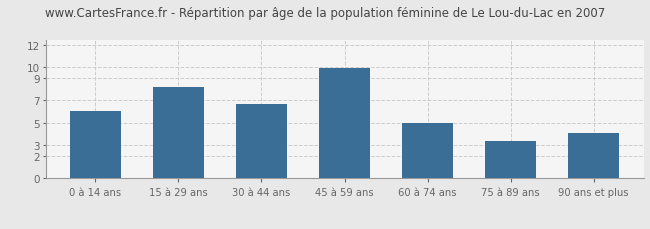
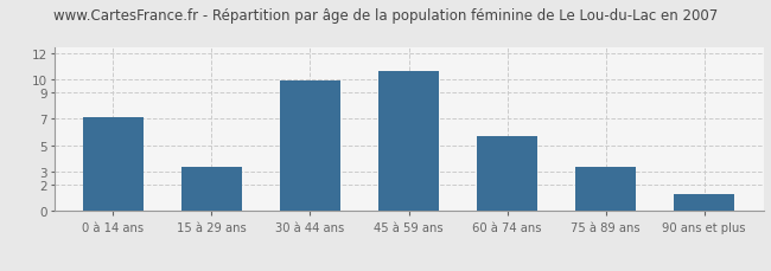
0 à 14 ans: 6.1 -> 7.1
15 à 29 ans: 8.2 -> 3.4
30 à 44 ans: 6.7 -> 9.9
45 à 59 ans: 9.9 -> 10.6
60 à 74 ans: 5.0 -> 5.7
90 ans et plus: 4.1 -> 1.3
